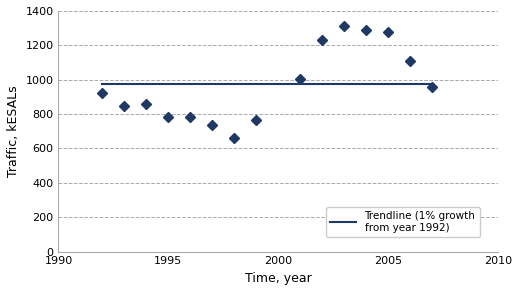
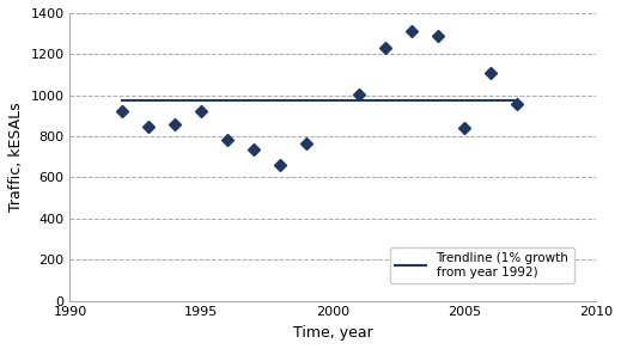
1995: 780 -> 920
2005: 1280 -> 840
